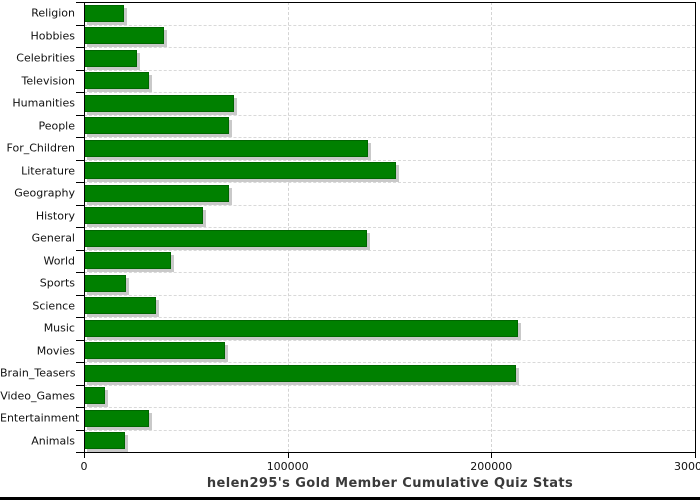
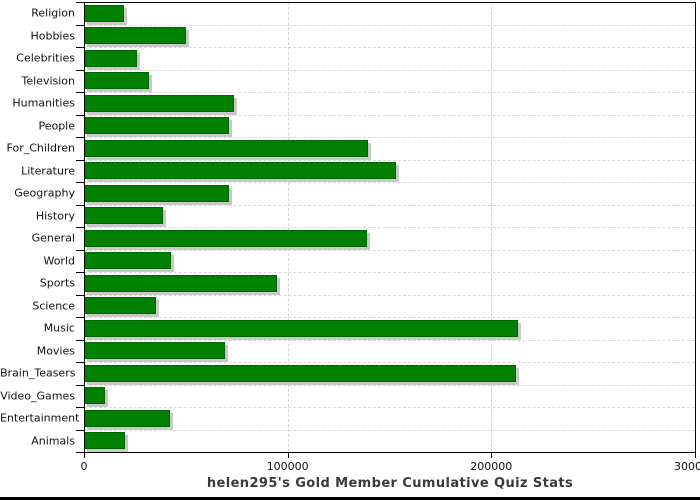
Hobbies: 40000 -> 50000
History: 58000 -> 39000
Sports: 20000 -> 95000
Entertainment: 32000 -> 42000
